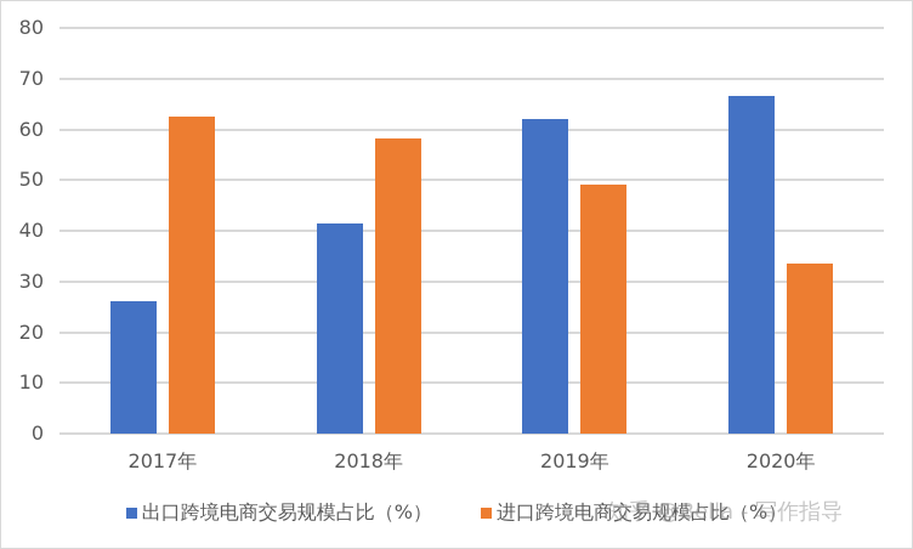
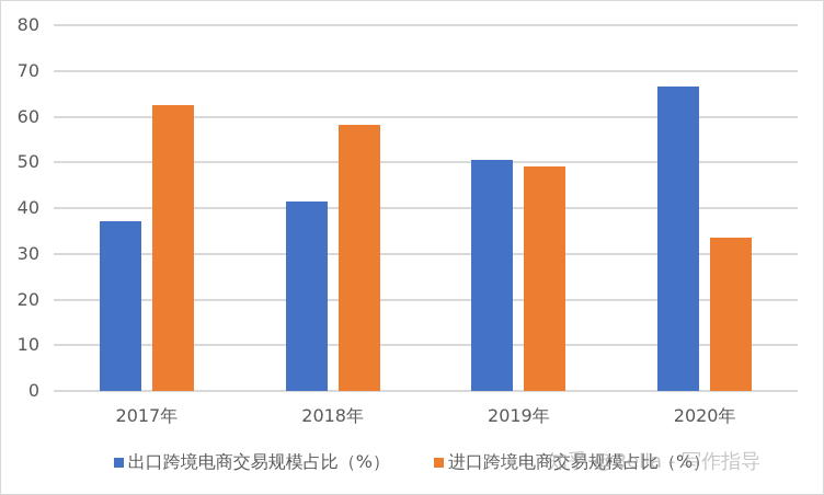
出口跨境电商交易规模占比（%）/2017年: 26 -> 37
出口跨境电商交易规模占比（%）/2019年: 62 -> 50
